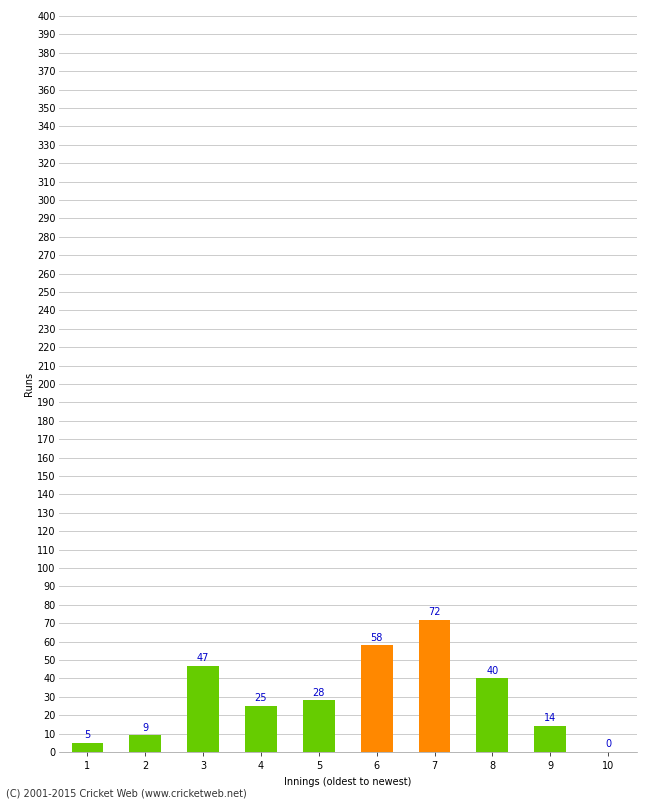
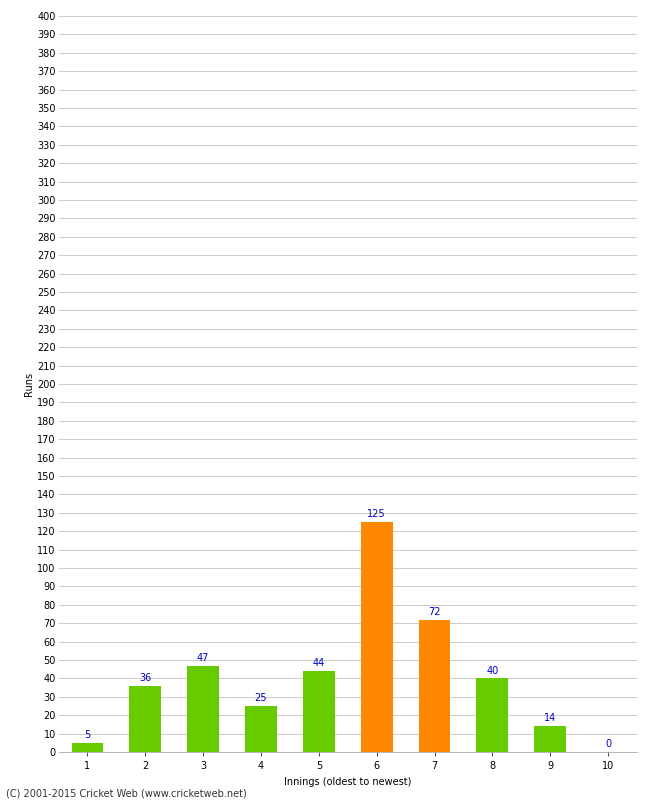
2: 9 -> 36
5: 28 -> 44
6: 58 -> 125
